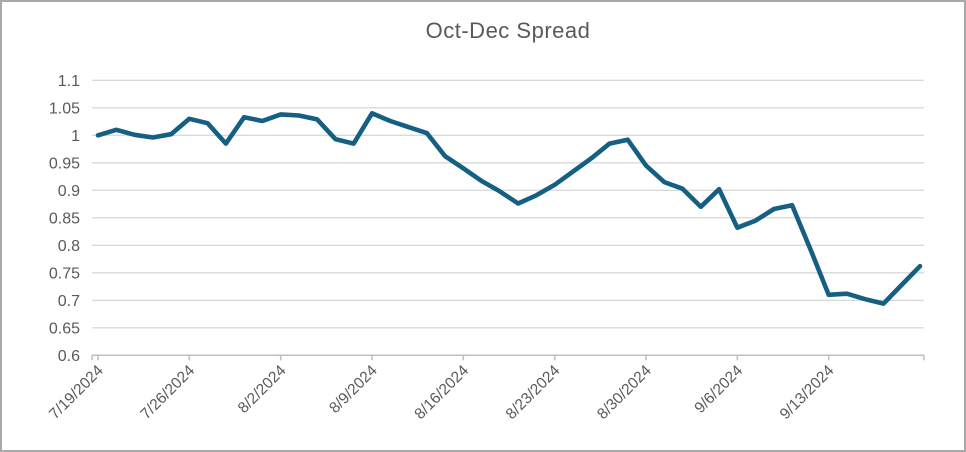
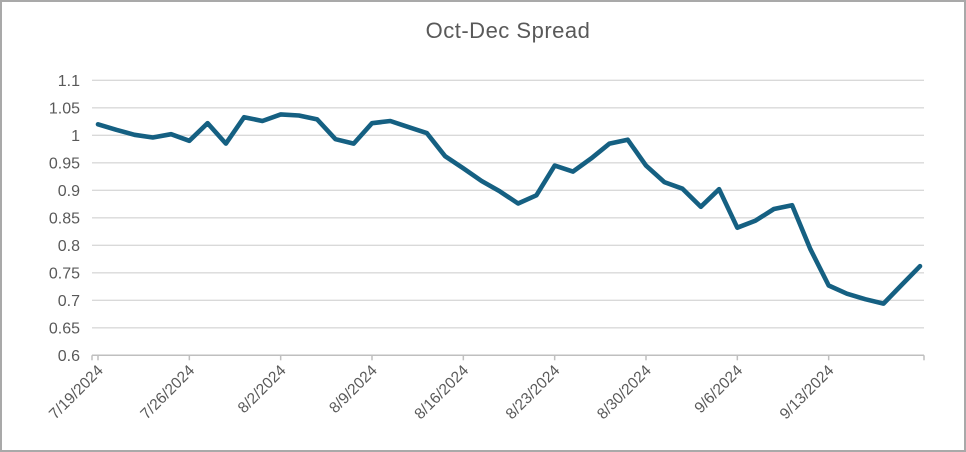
7/19/2024: 1.00 -> 1.02
7/26/2024: 1.03 -> 0.99
8/9/2024: 1.04 -> 1.02
8/23/2024: 0.91 -> 0.94
9/13/2024: 0.71 -> 0.73
